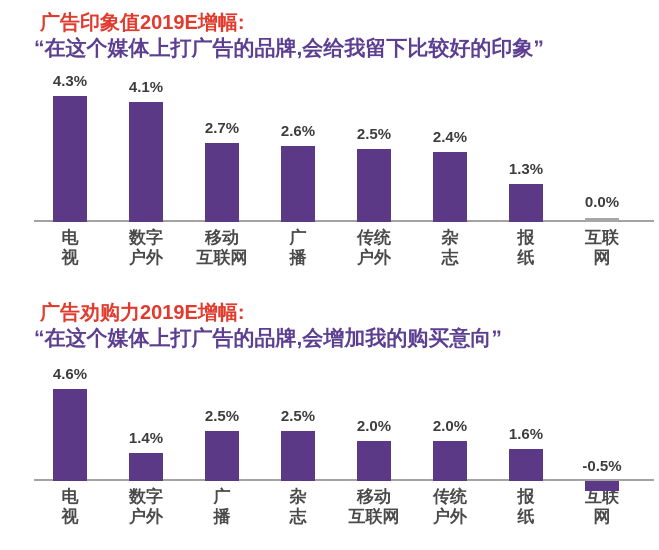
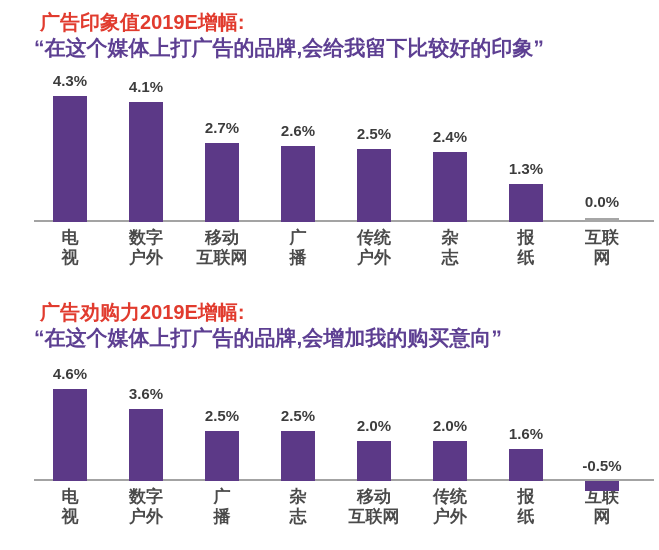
广告劝购力2019E增幅:/数字户外: 1.4% -> 3.6%
